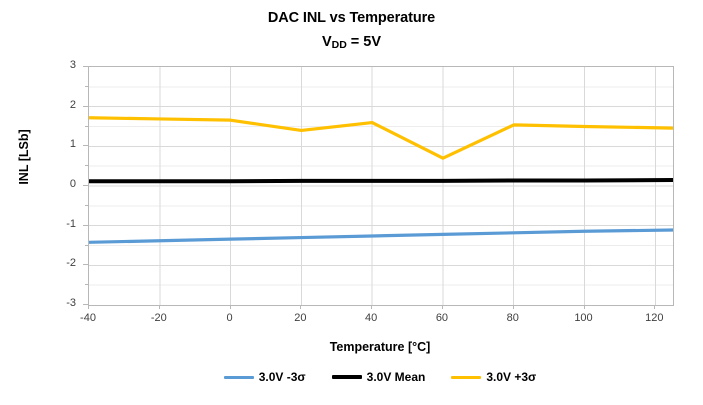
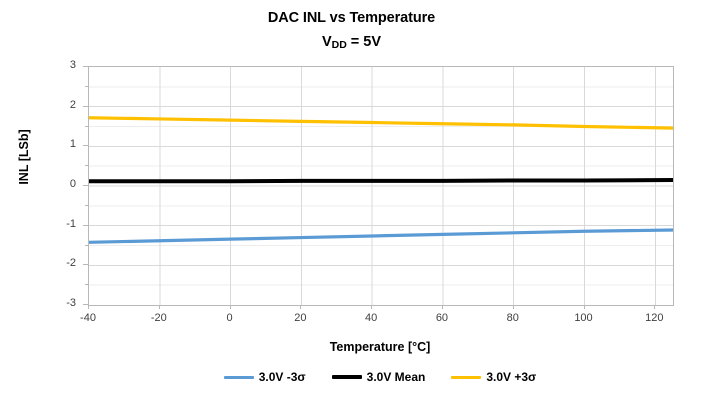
3.0V +3σ/20: 1.4 -> 1.6
3.0V +3σ/60: 0.7 -> 1.6
